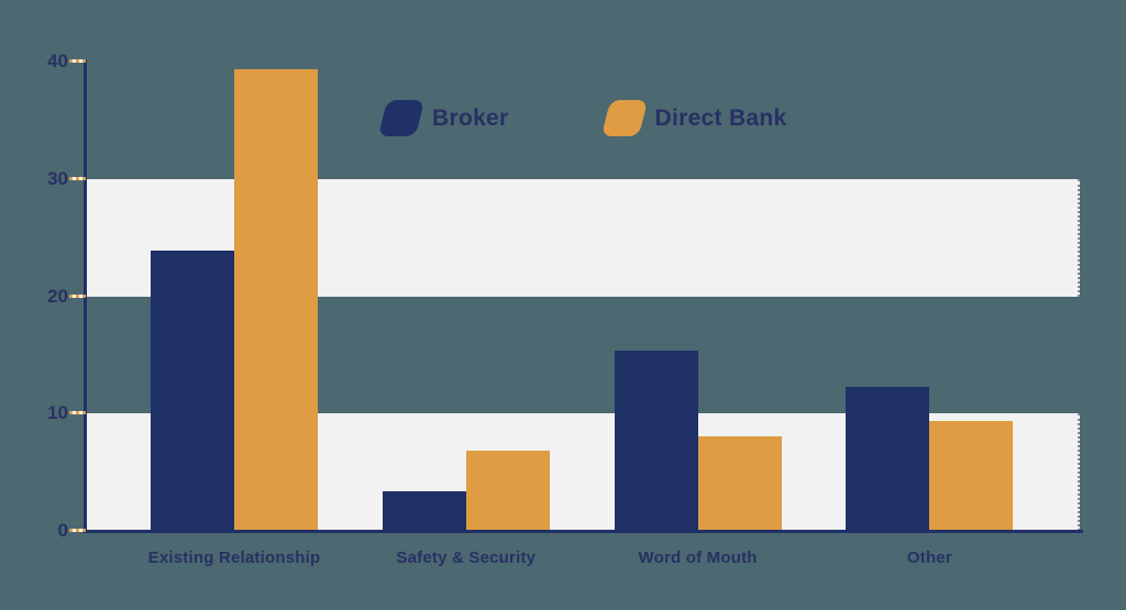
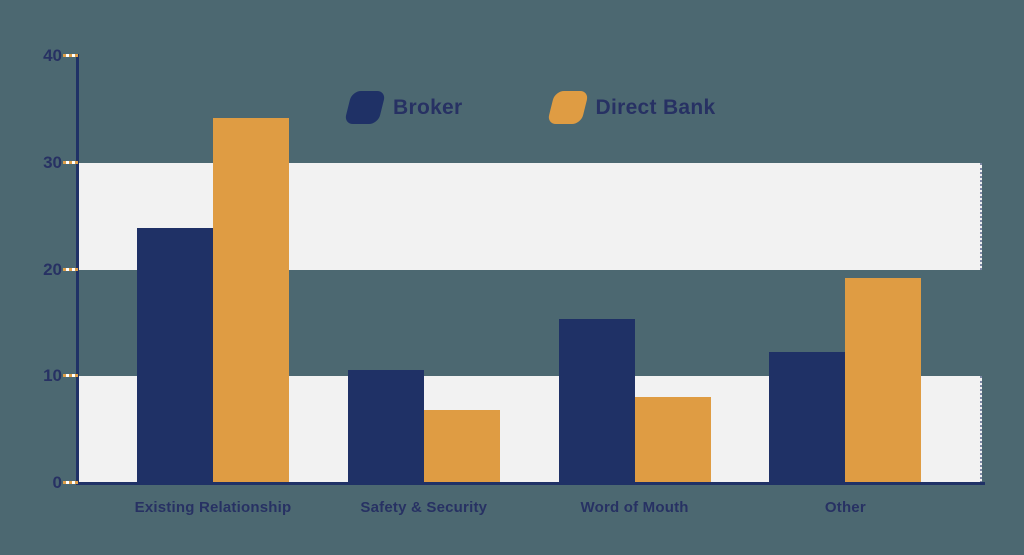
Direct Bank/Existing Relationship: 39.3 -> 34.2
Broker/Safety & Security: 3.4 -> 10.6
Direct Bank/Other: 9.4 -> 19.2
